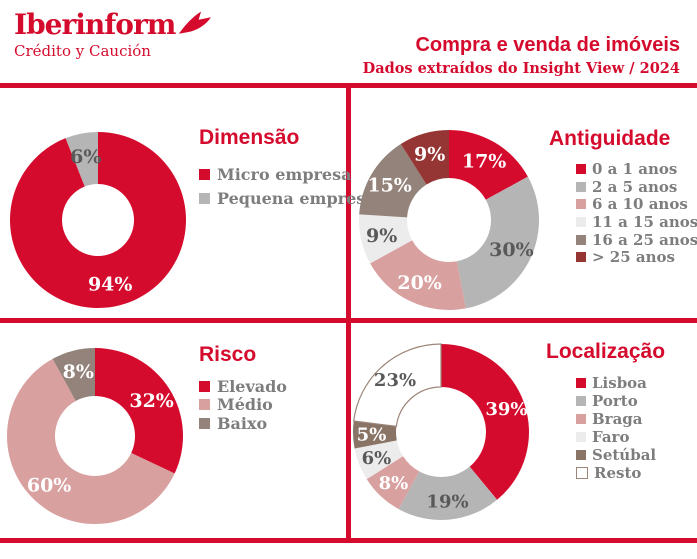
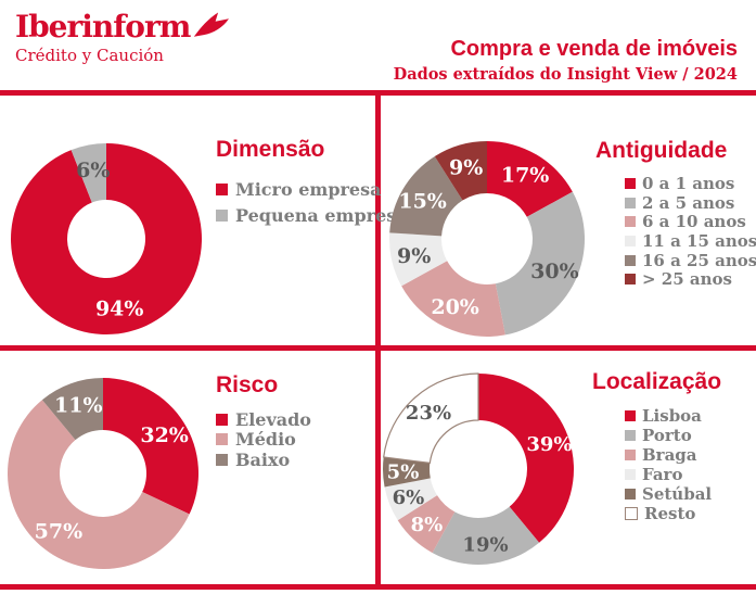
Risco/Médio: 60% -> 57%
Risco/Baixo: 8% -> 11%
